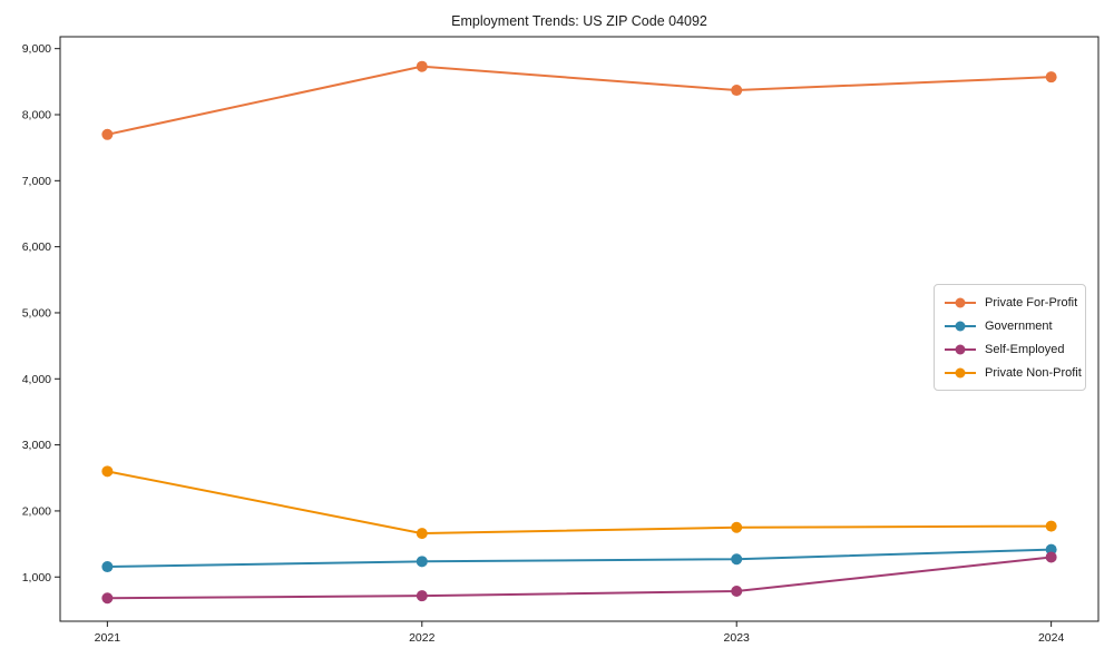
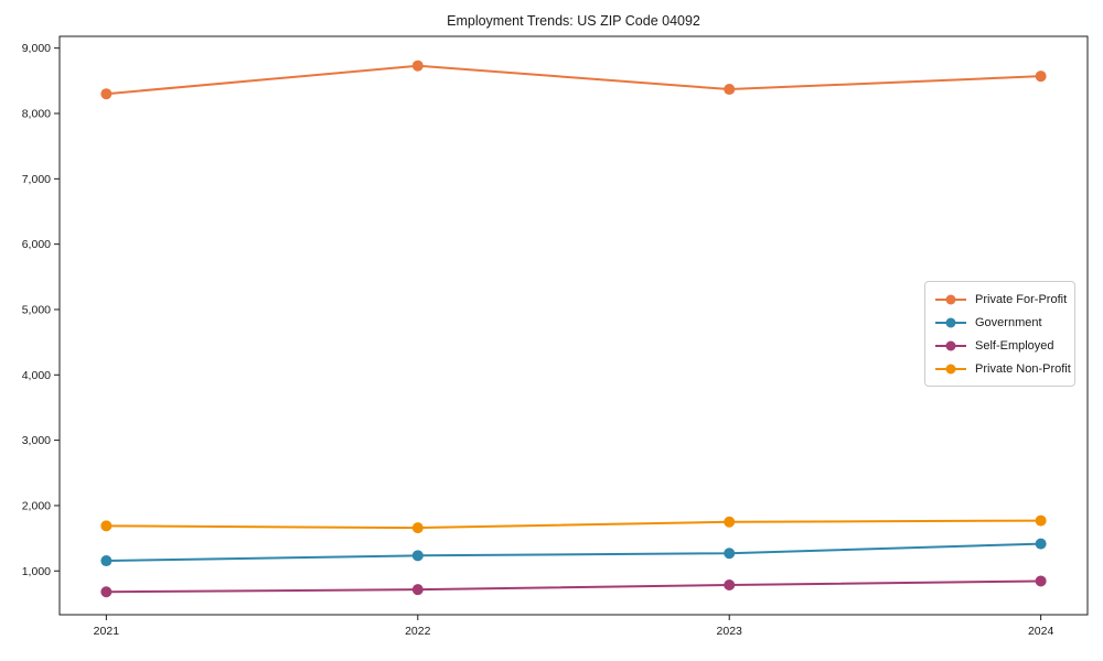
Private For-Profit/2021: 7700 -> 8300
Private Non-Profit/2021: 2600 -> 1700
Self-Employed/2024: 1300 -> 800
